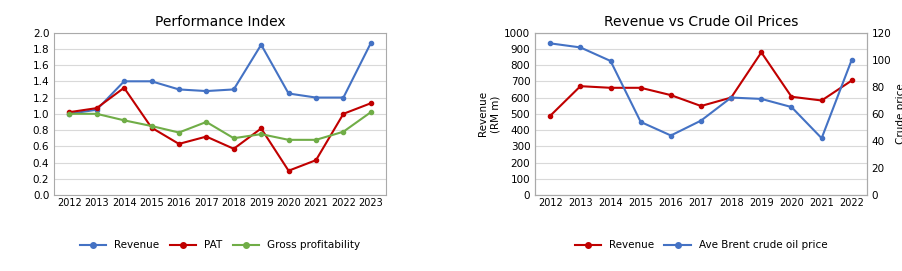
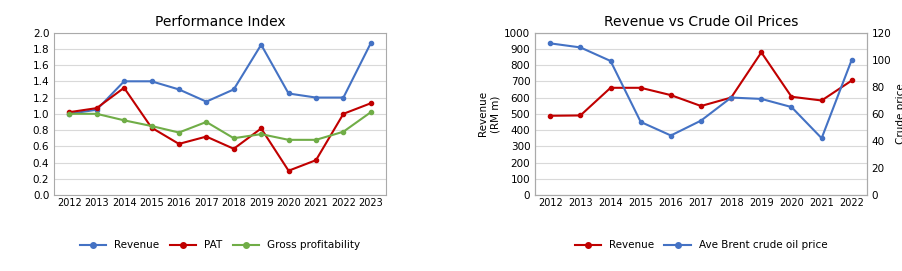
Performance Index/Revenue/2017: 1.28 -> 1.15
Revenue vs Crude Oil Prices/Revenue/2013: 670 -> 490
